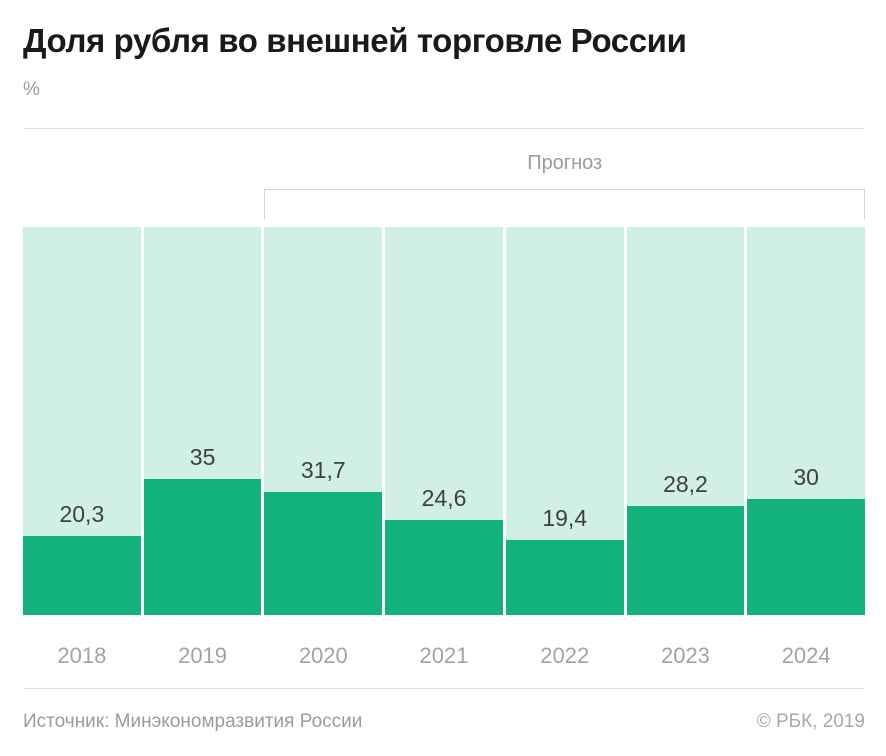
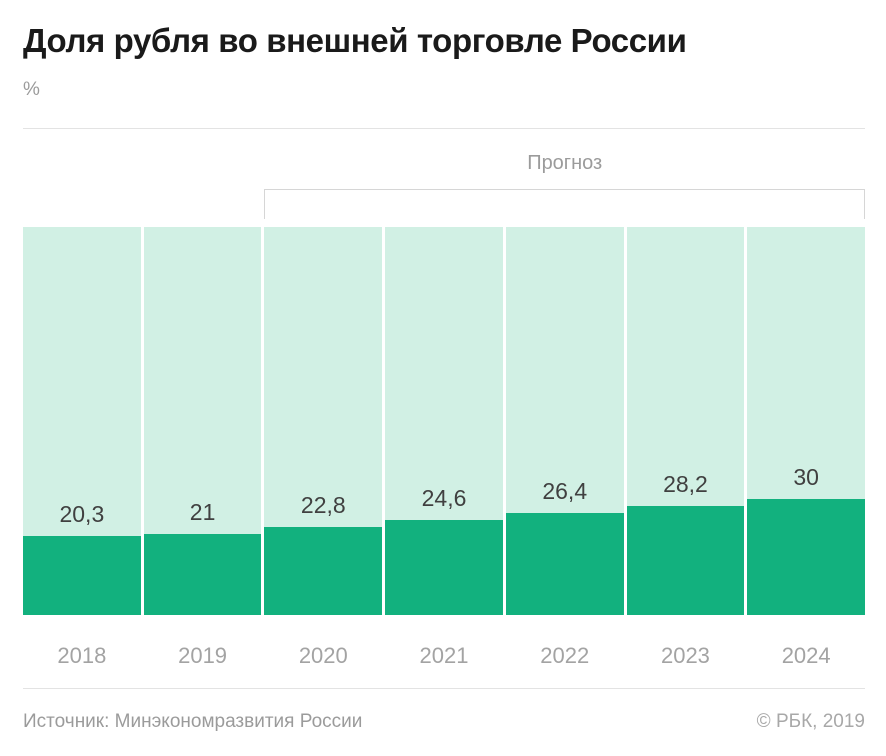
2019: 35 -> 21
2020: 31,7 -> 22,8
2022: 19,4 -> 26,4
